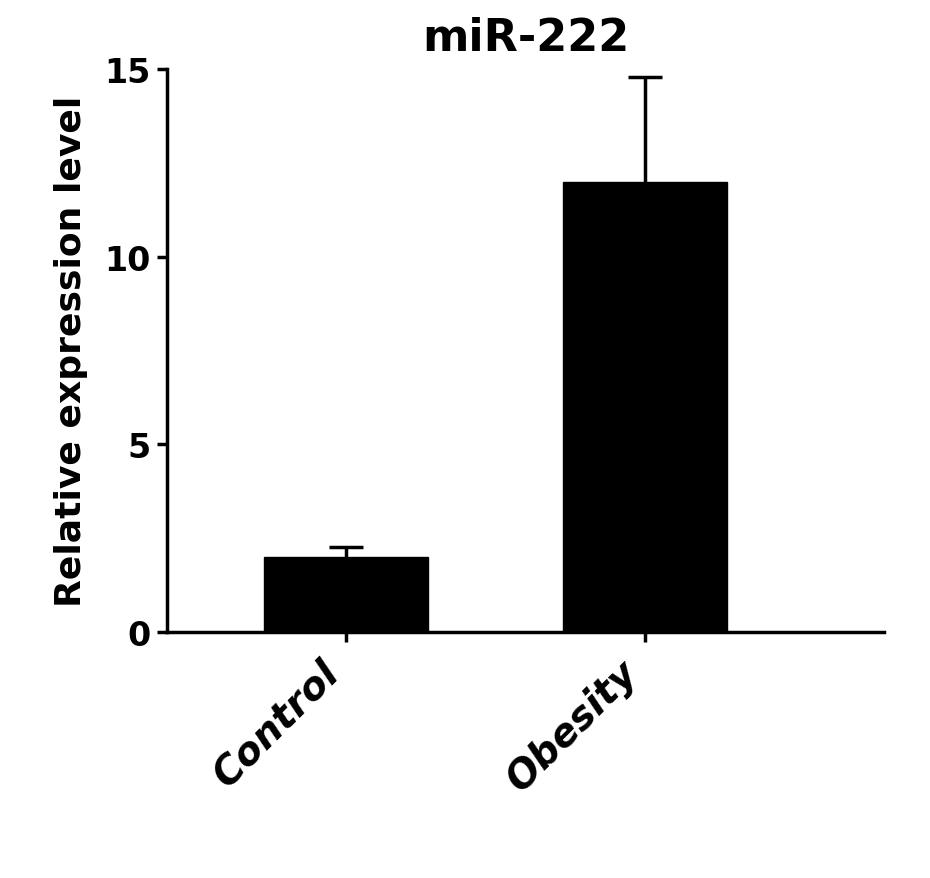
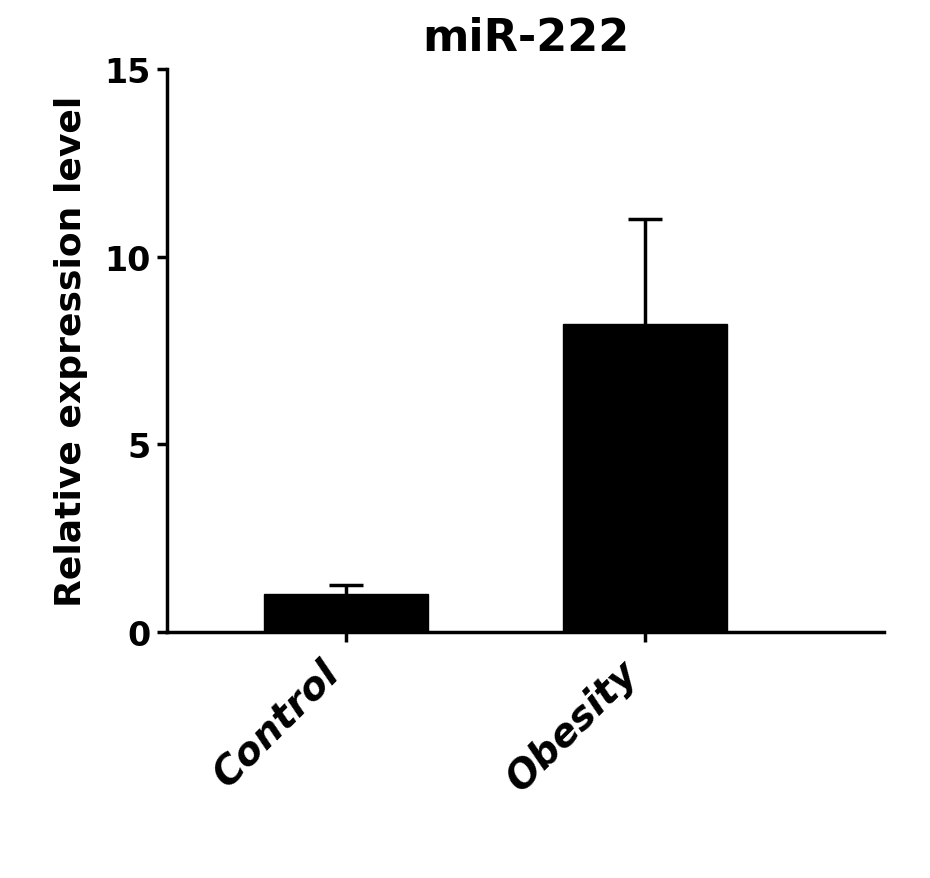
Control: 2.0 -> 1.0
Obesity: 12.0 -> 8.2
